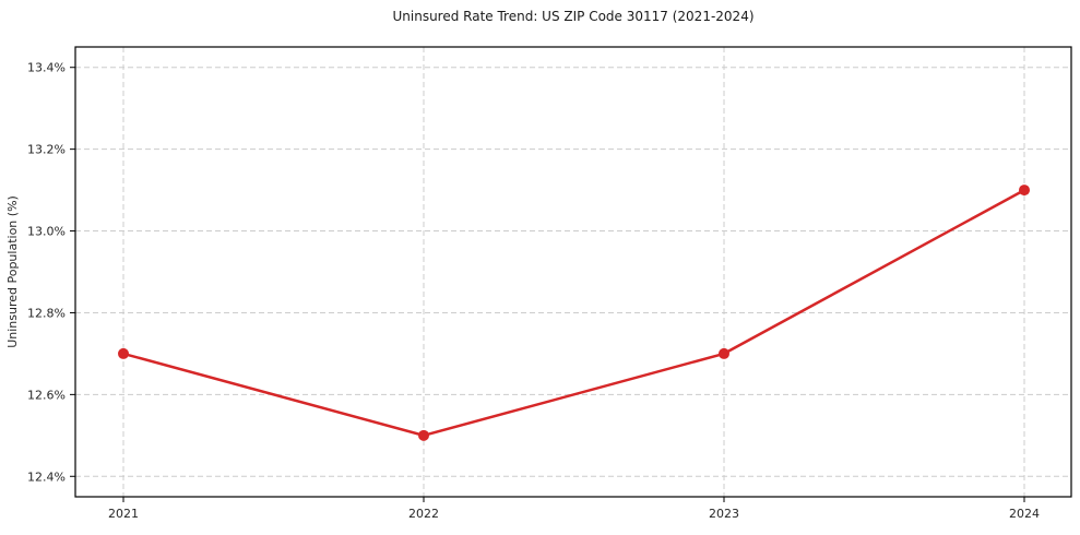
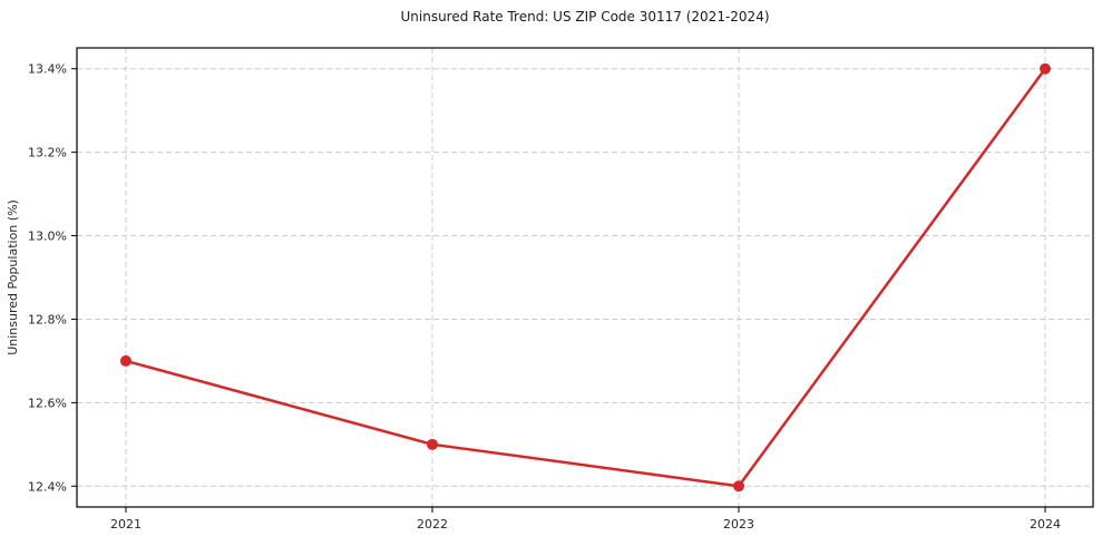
2023: 12.7% -> 12.4%
2024: 13.1% -> 13.4%
